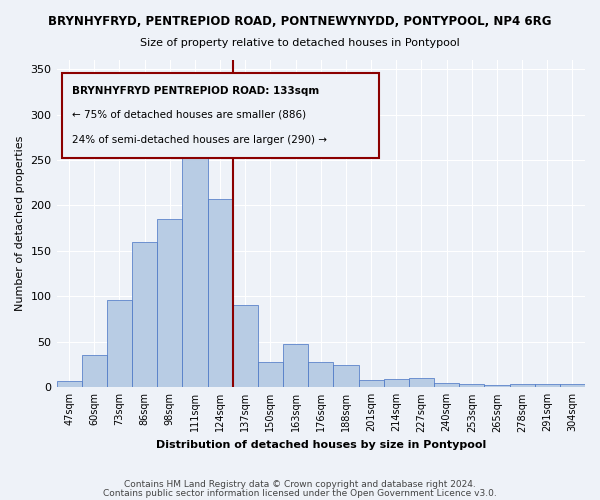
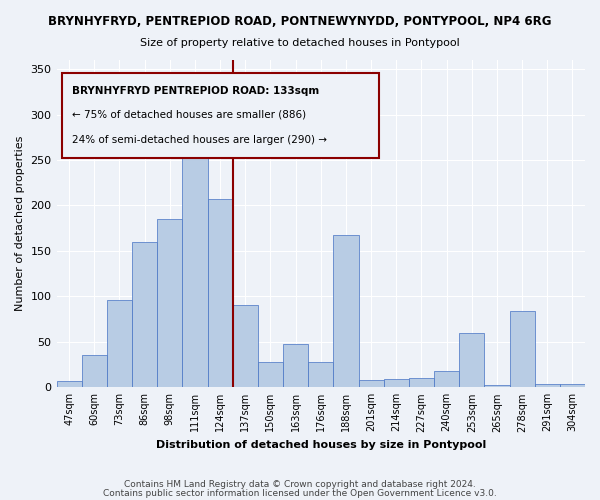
188sqm: 25 -> 168
240sqm: 5 -> 18
253sqm: 4 -> 60
278sqm: 4 -> 84
